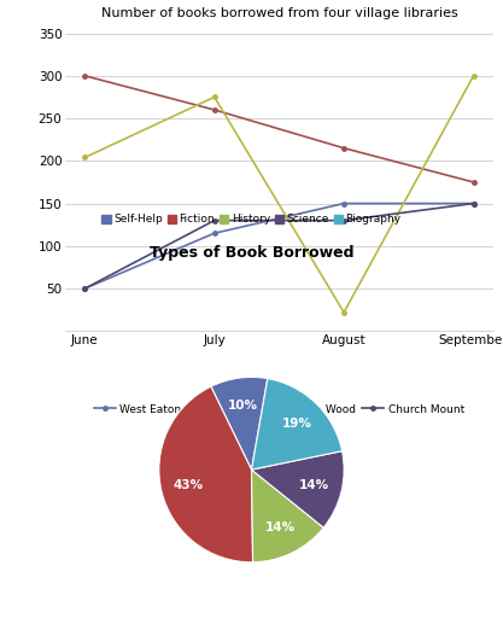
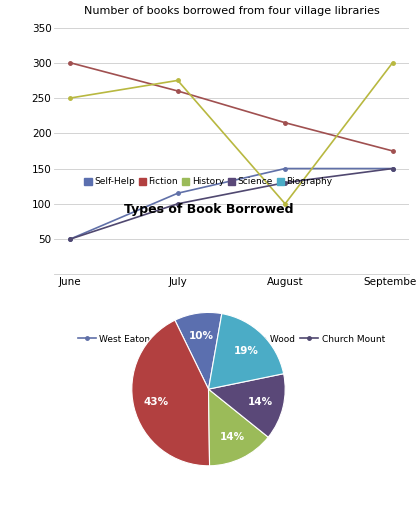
Sutton Wood/June: 204 -> 250
Church Mount/July: 130 -> 100
Sutton Wood/August: 22 -> 100
